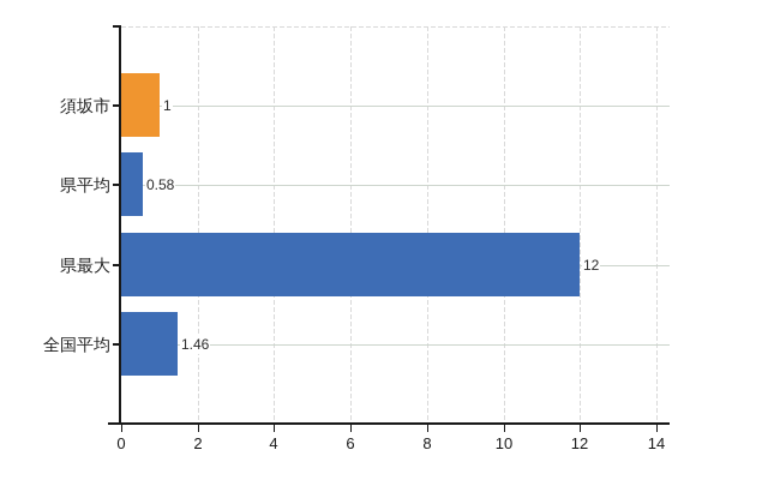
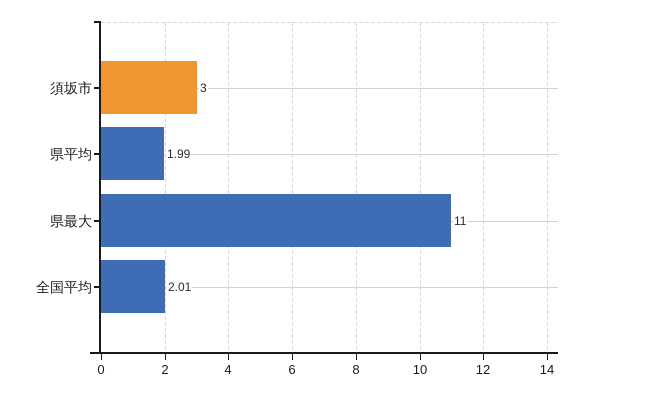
須坂市: 1 -> 3
県平均: 0.58 -> 1.99
県最大: 12 -> 11
全国平均: 1.46 -> 2.01
